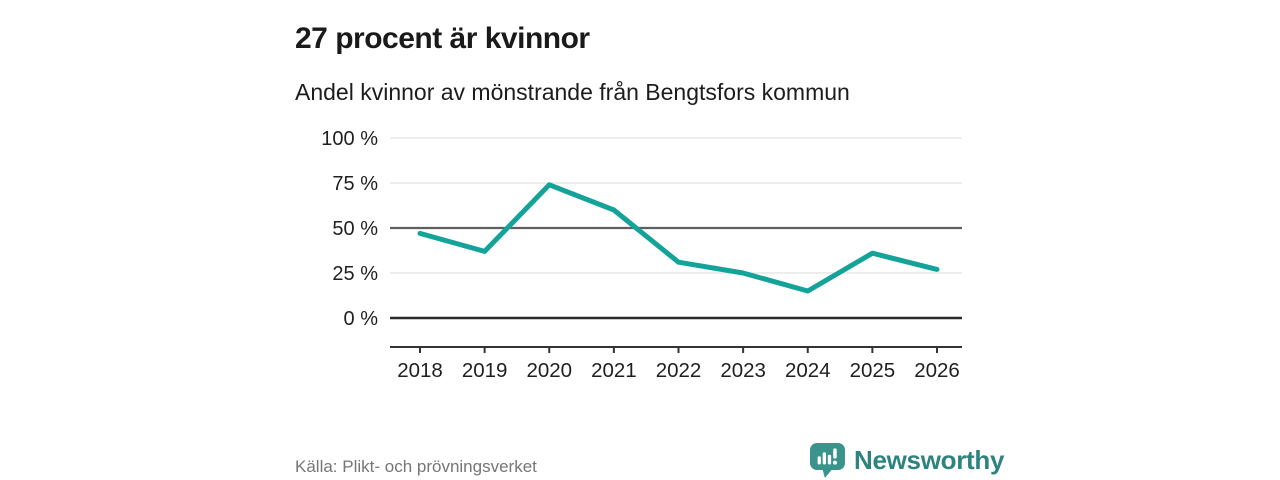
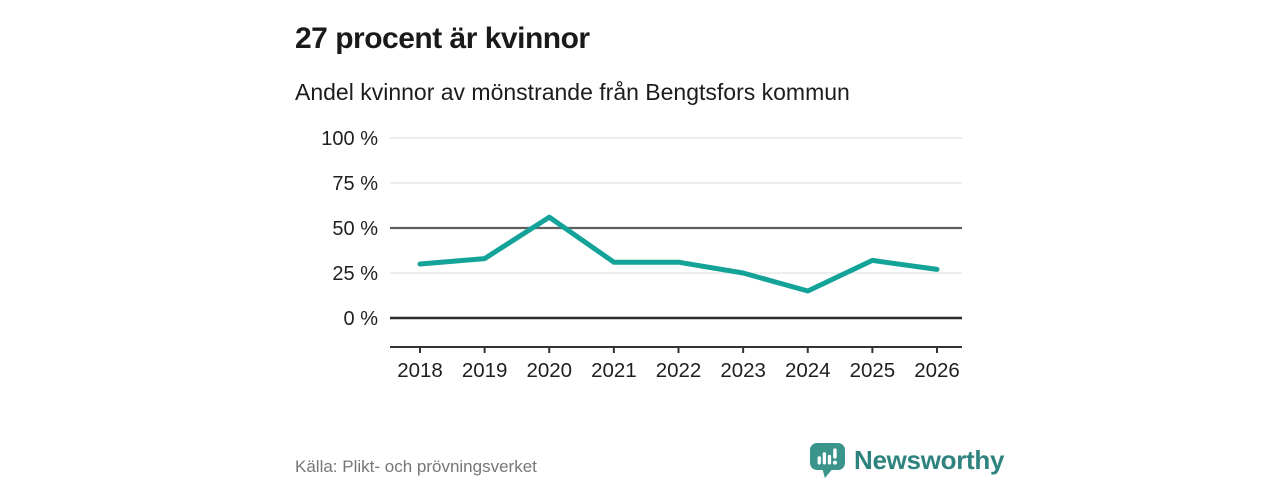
2018: 47% -> 30%
2019: 37% -> 33%
2020: 74% -> 56%
2021: 60% -> 31%
2025: 36% -> 32%
